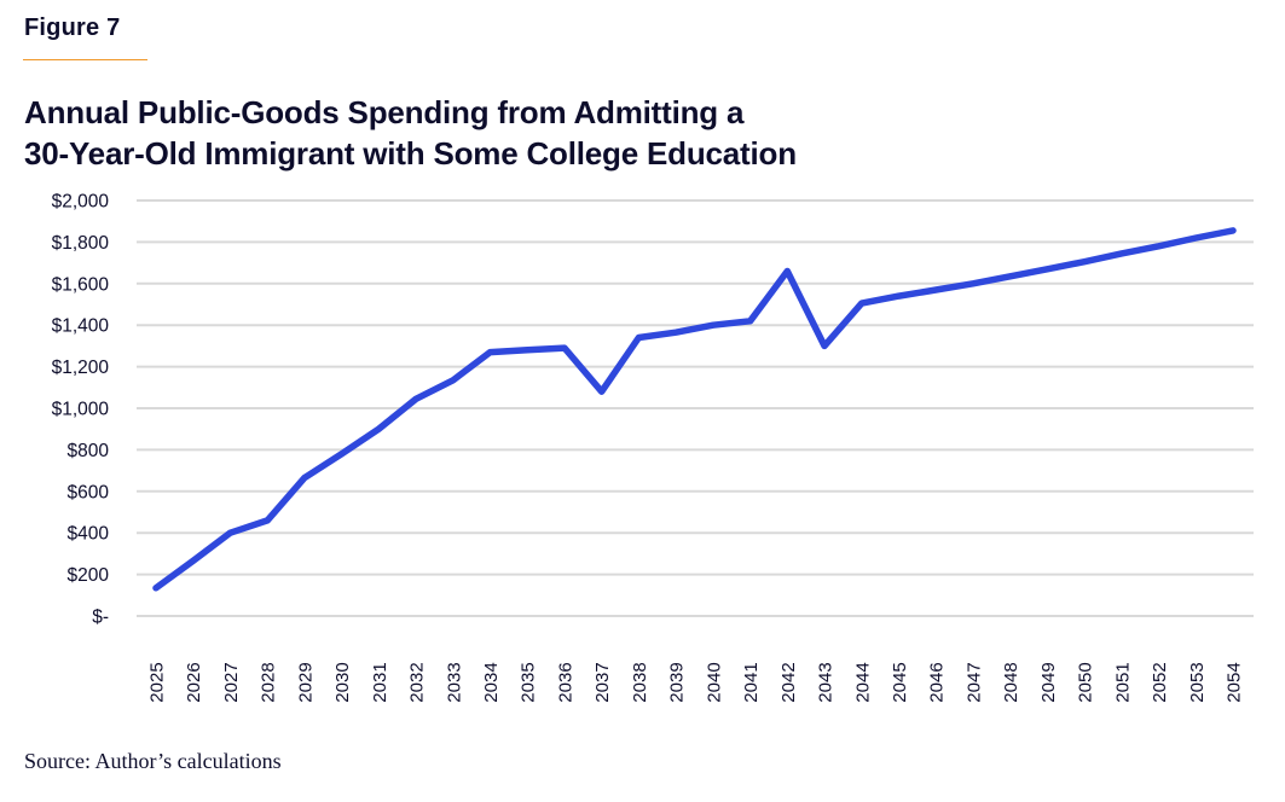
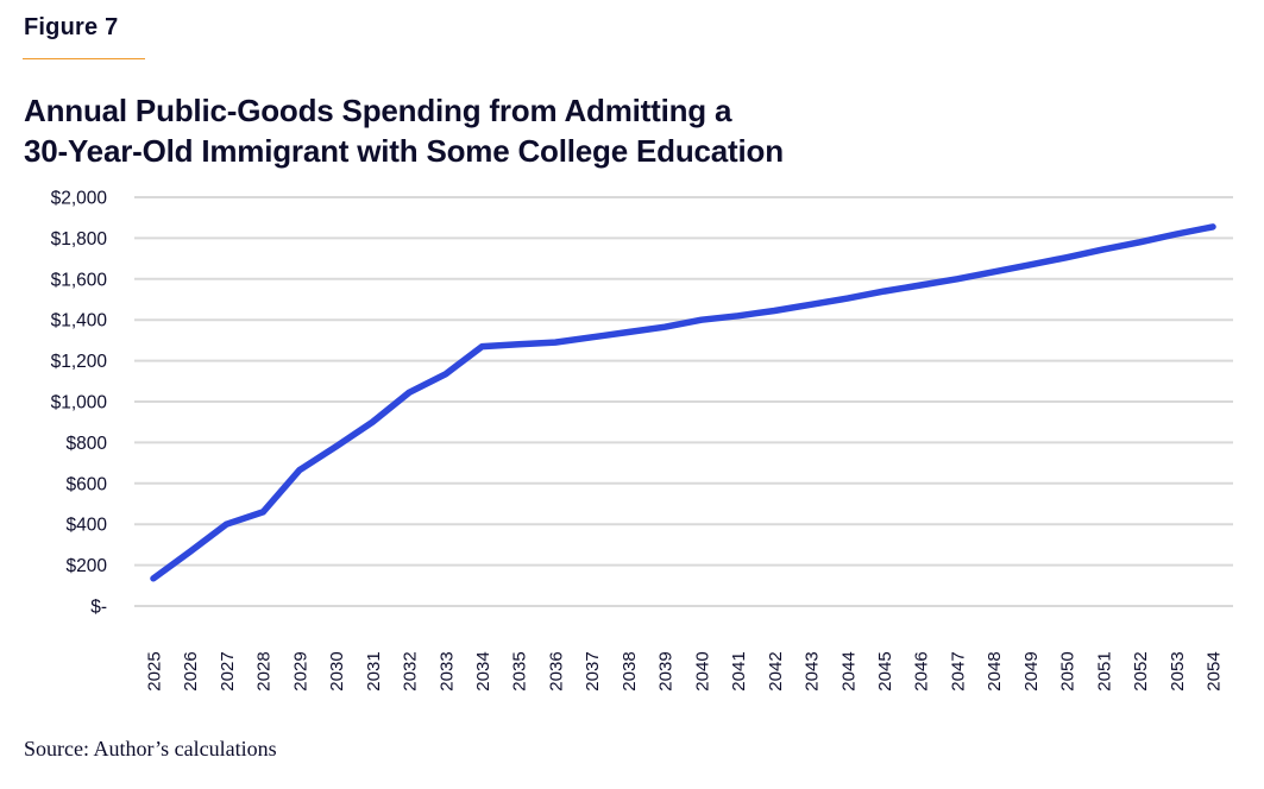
2037: $1080 -> $1320
2042: $1660 -> $1440
2043: $1300 -> $1480
